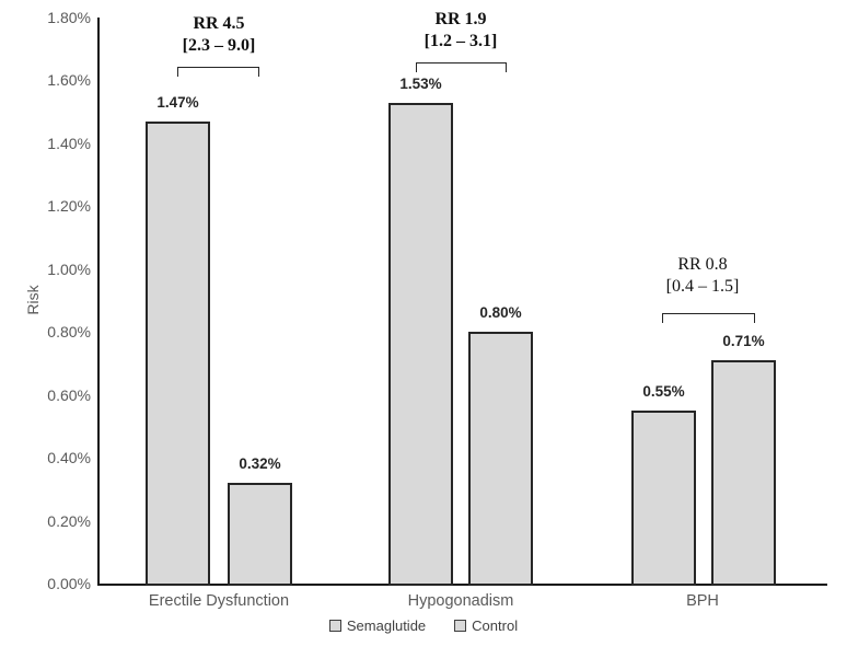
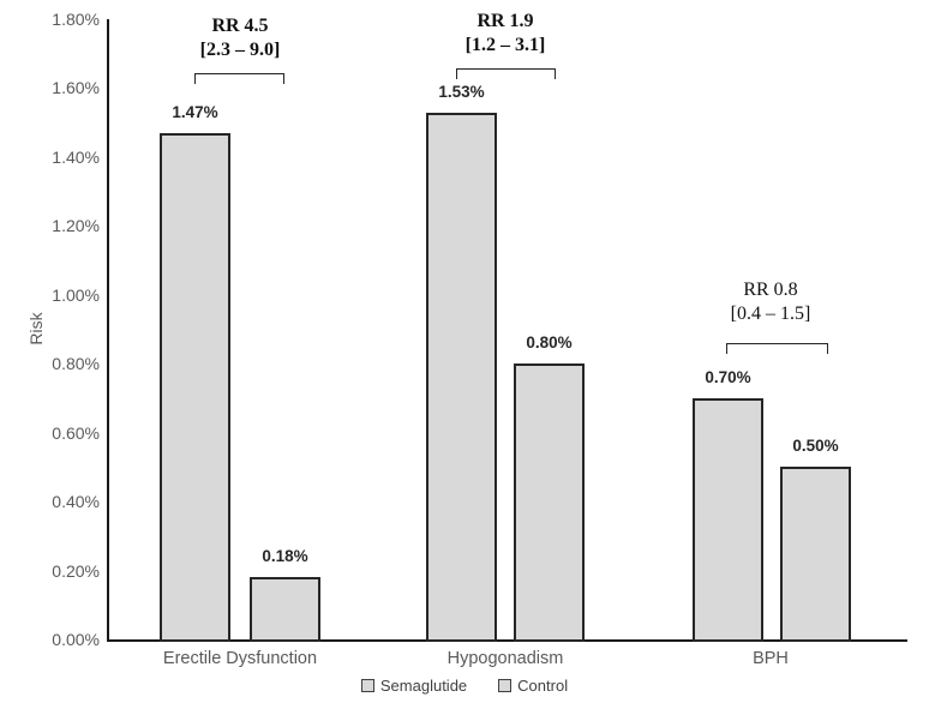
Control/Erectile Dysfunction: 0.32% -> 0.18%
Semaglutide/BPH: 0.55% -> 0.70%
Control/BPH: 0.71% -> 0.50%
